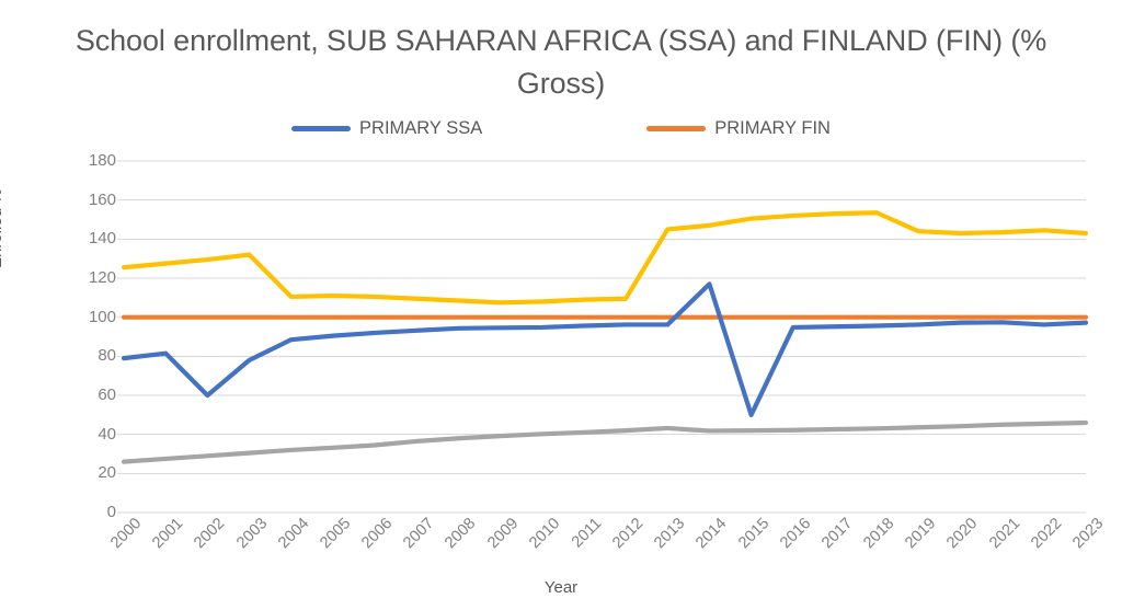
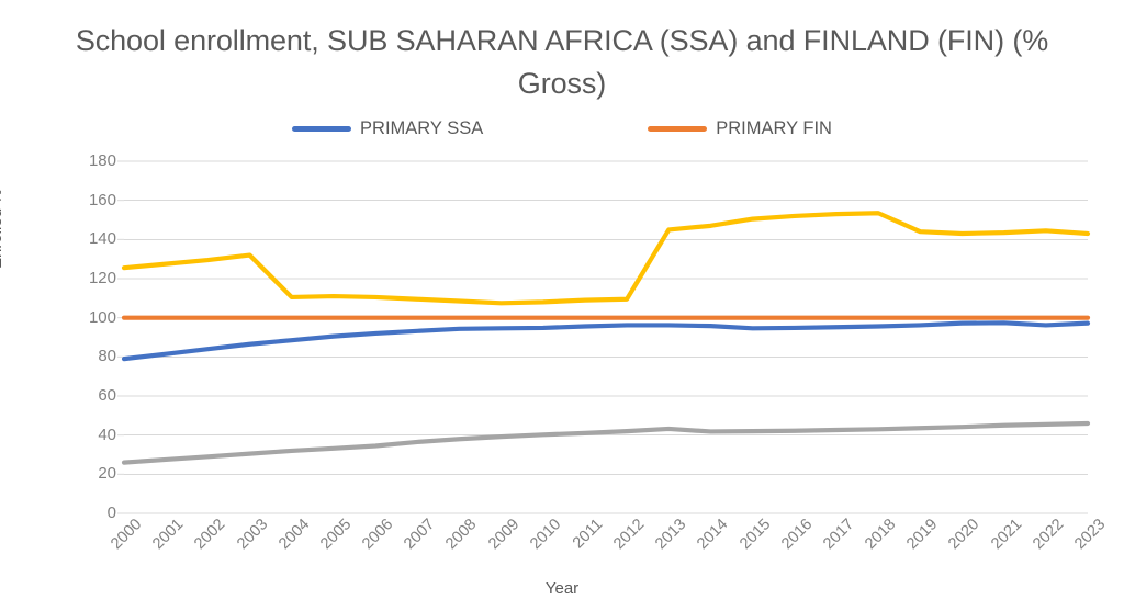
PRIMARY SSA/2002: 60 -> 84
PRIMARY SSA/2003: 78 -> 86
PRIMARY SSA/2014: 117 -> 96
PRIMARY SSA/2015: 50 -> 95
